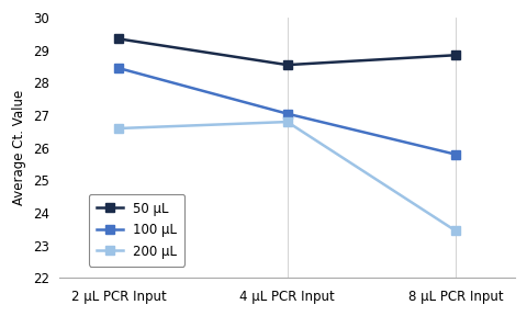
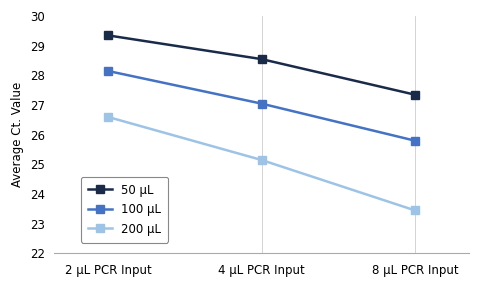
100 μL/2 μL PCR Input: 28.45 -> 28.15
200 μL/4 μL PCR Input: 26.80 -> 25.15
50 μL/8 μL PCR Input: 28.85 -> 27.35
